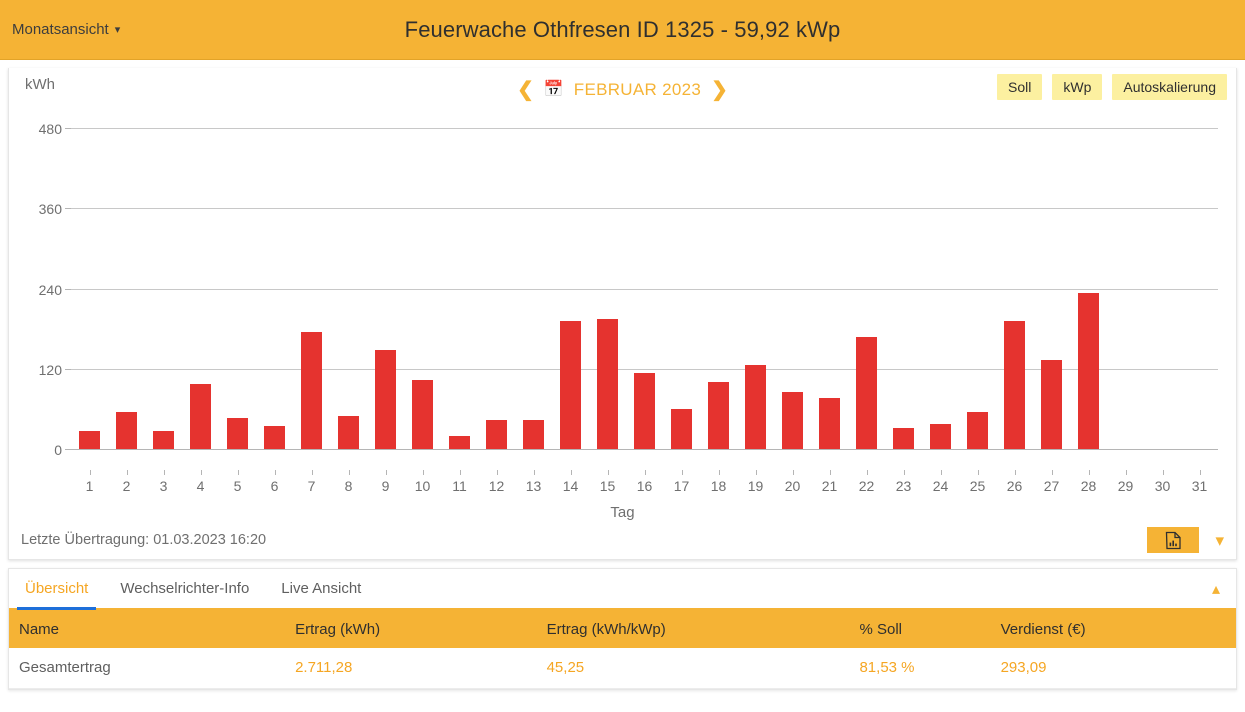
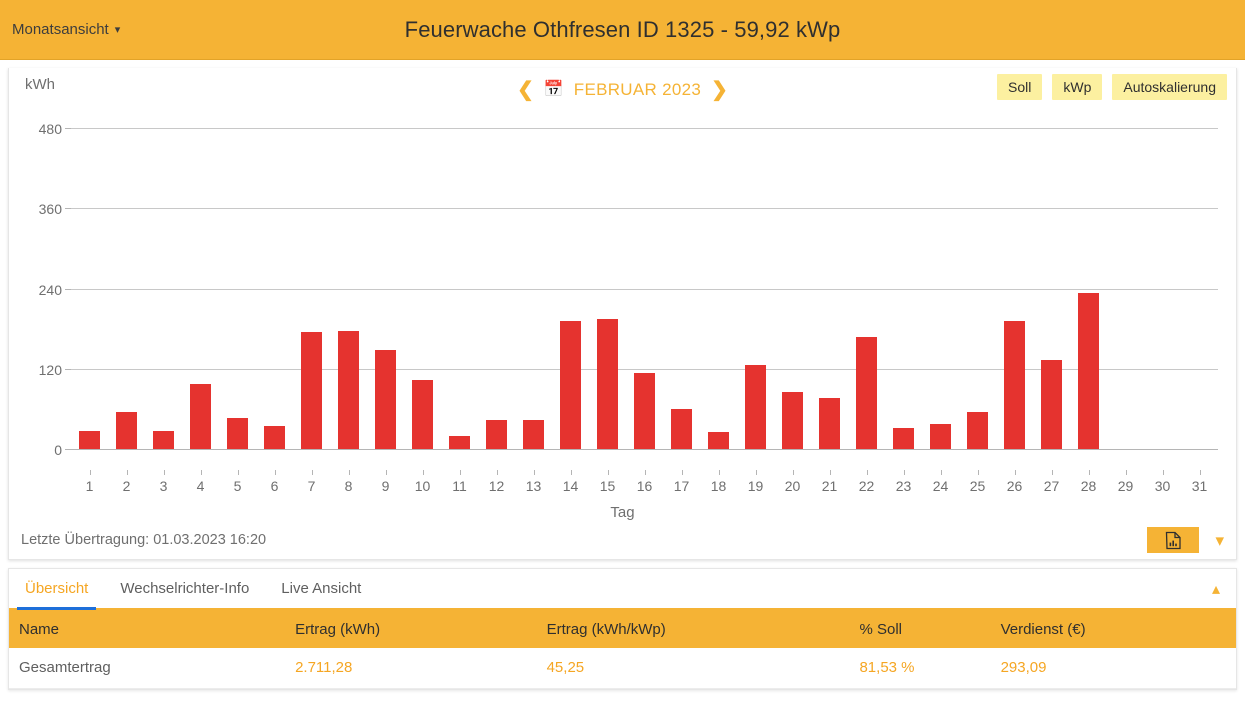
8: 50 -> 180
18: 100 -> 30
